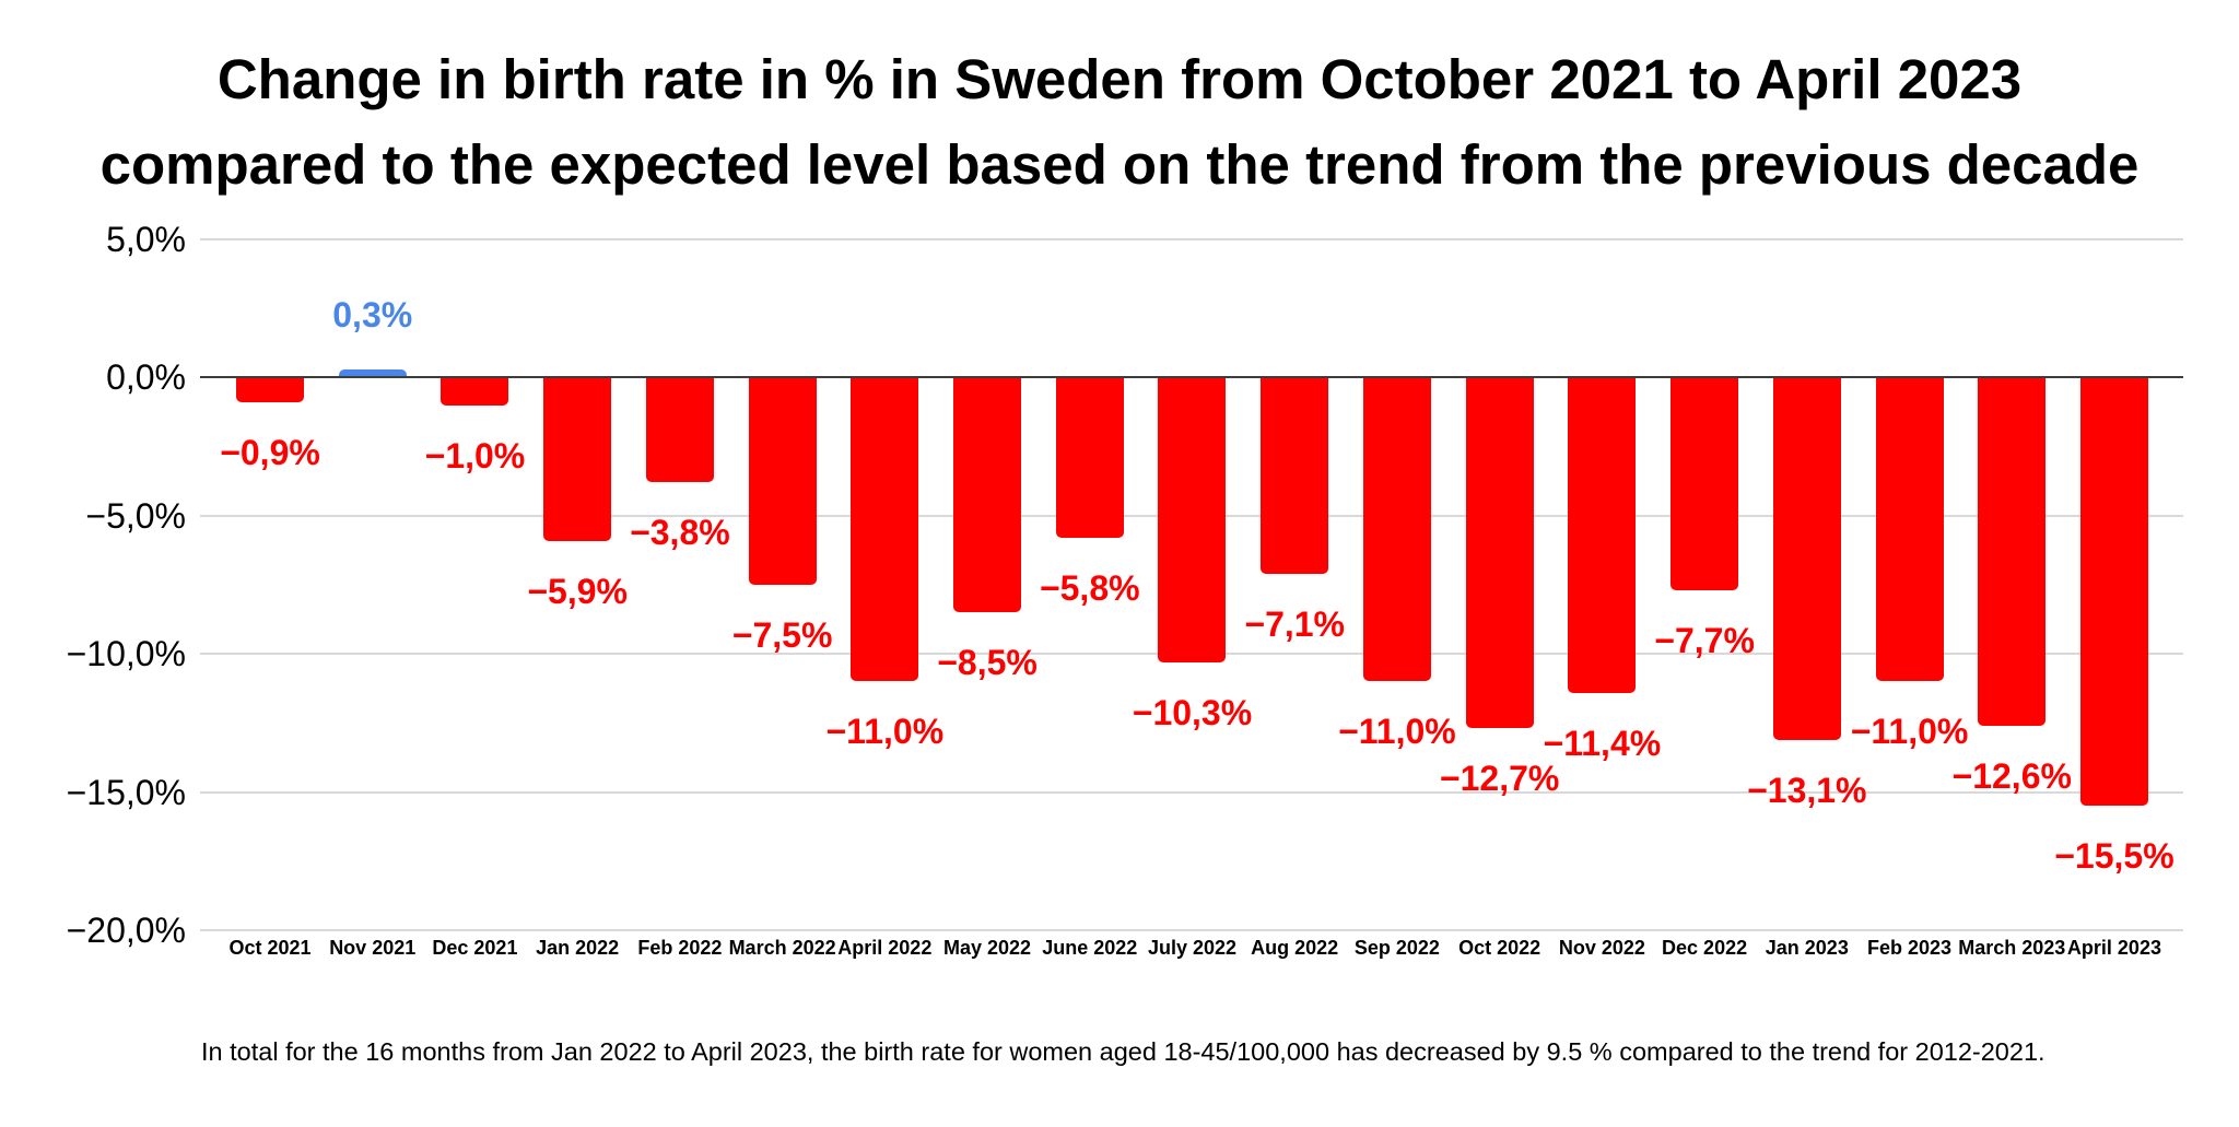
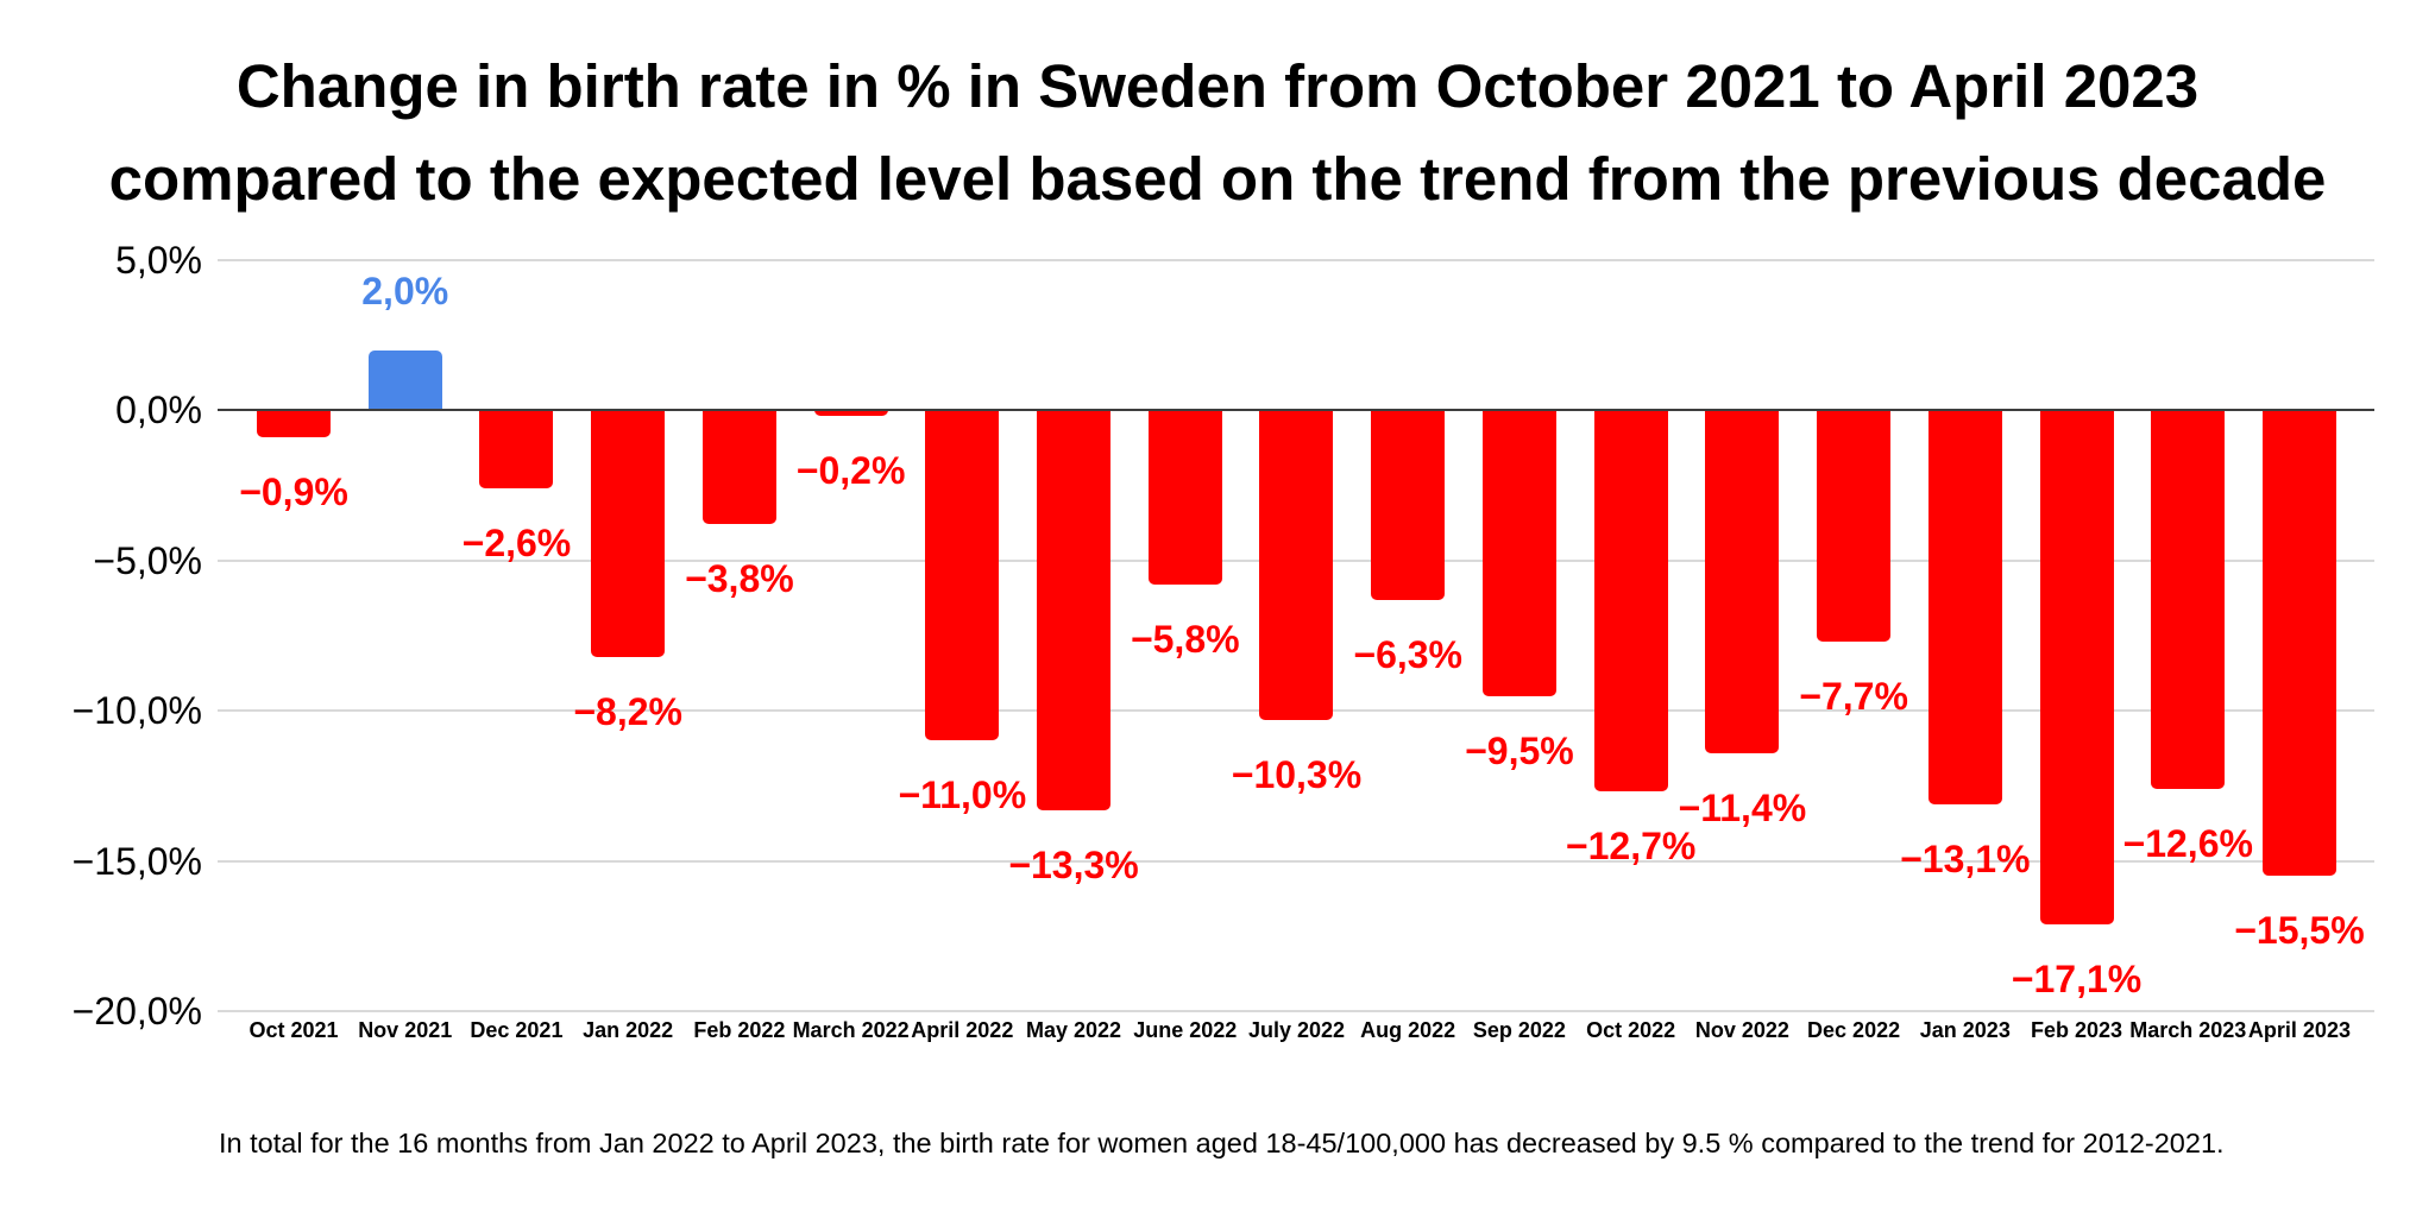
Nov 2021: 0,3% -> 2,0%
Dec 2021: −1,0% -> −2,6%
Jan 2022: −5,9% -> −8,2%
March 2022: −7,5% -> −0,2%
May 2022: −8,5% -> −13,3%
Aug 2022: −7,1% -> −6,3%
Sep 2022: −11,0% -> −9,5%
Feb 2023: −11,0% -> −17,1%
